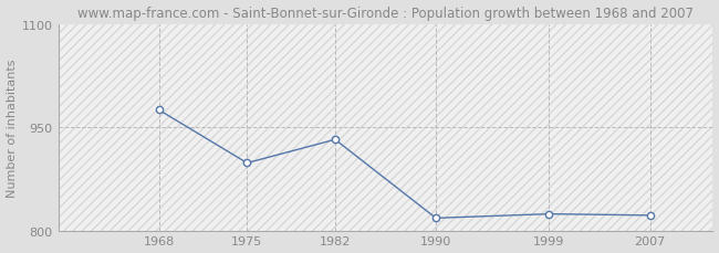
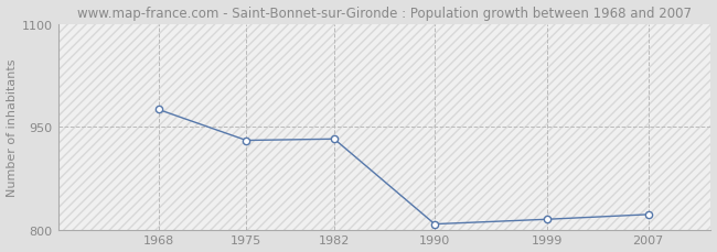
1975: 898 -> 930
1990: 818 -> 808
1999: 824 -> 815
